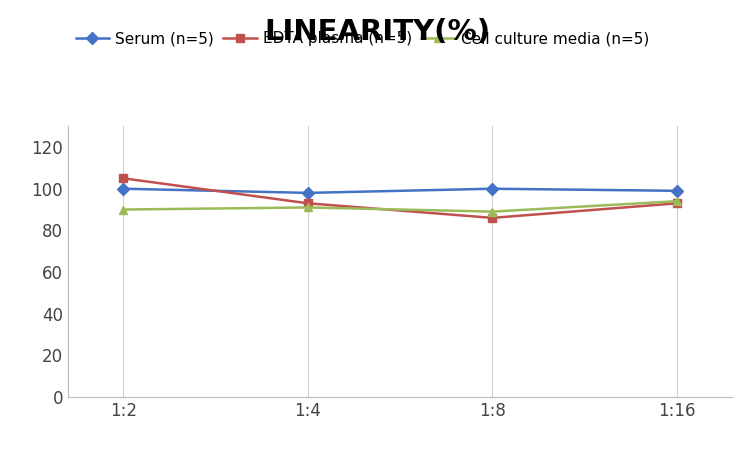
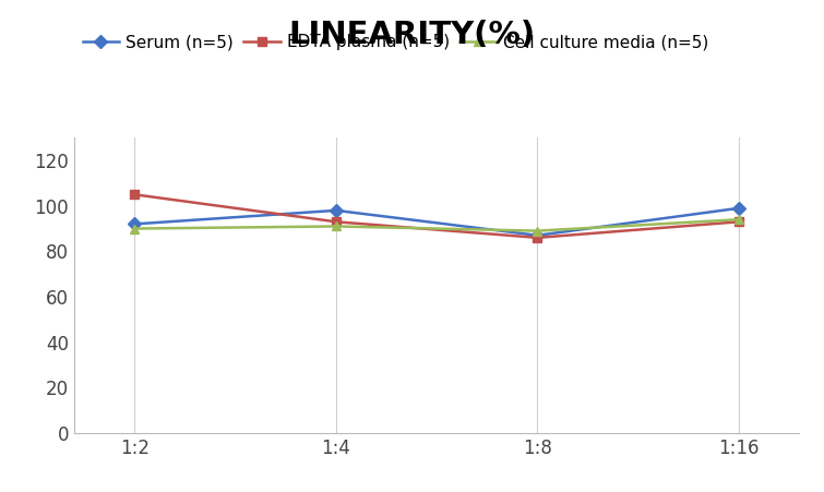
Serum (n=5)/1:2: 100 -> 92
Serum (n=5)/1:8: 100 -> 87
